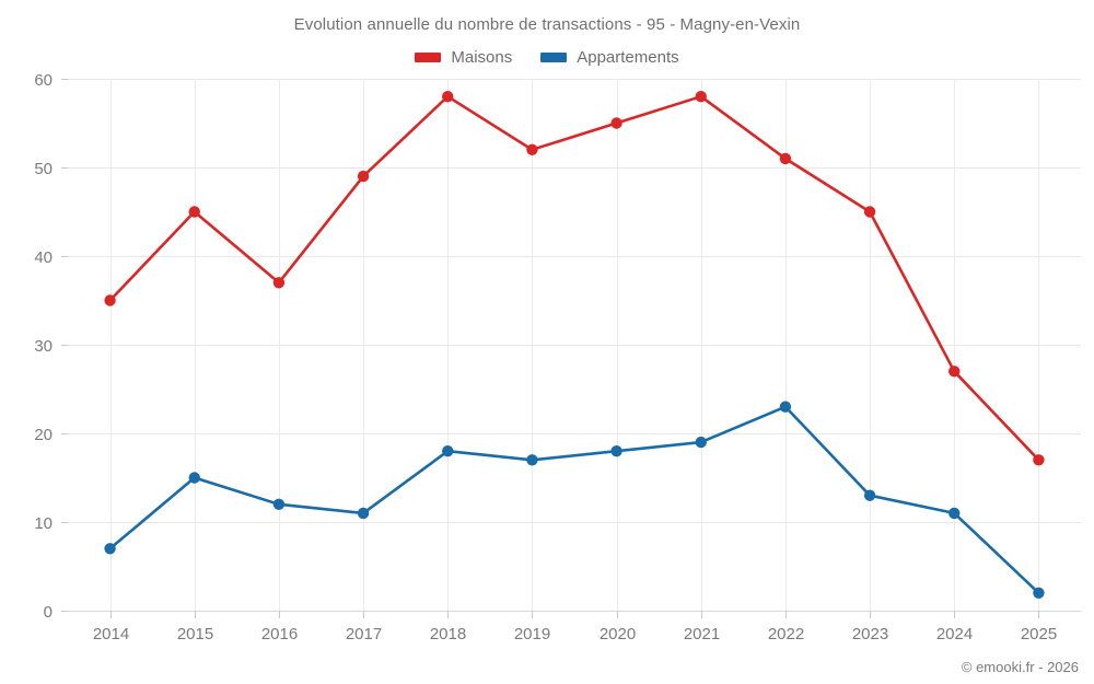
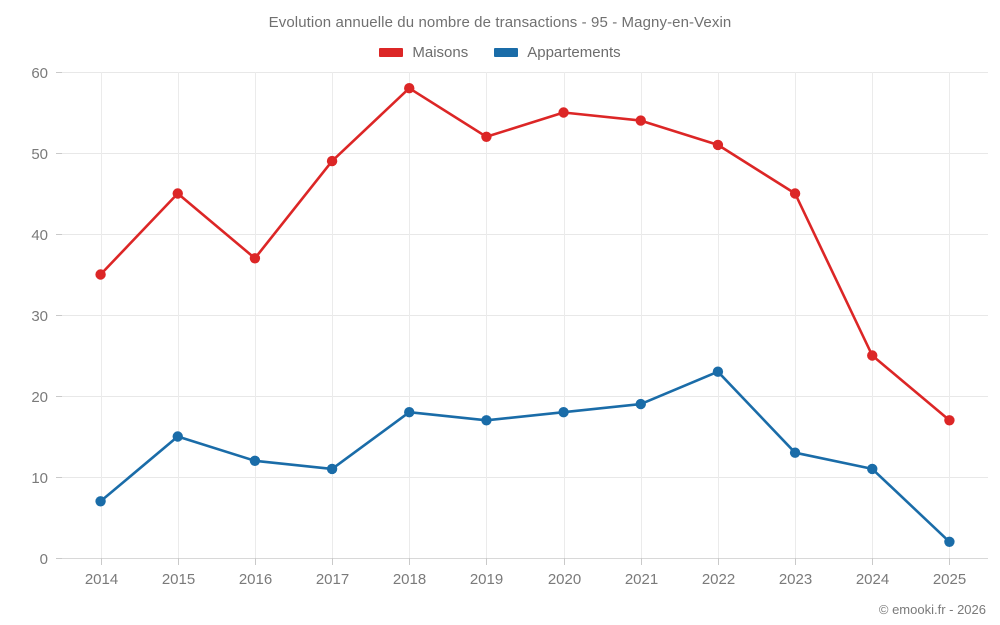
Maisons/2021: 58 -> 54
Maisons/2024: 27 -> 25
